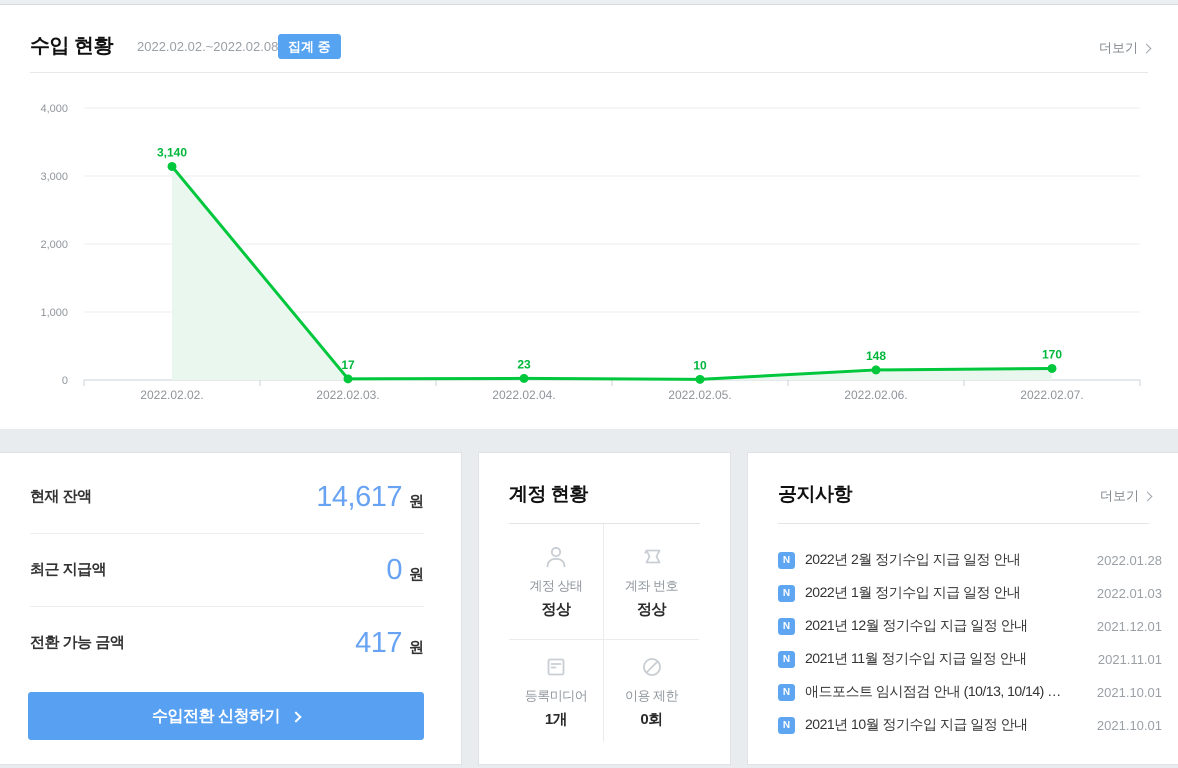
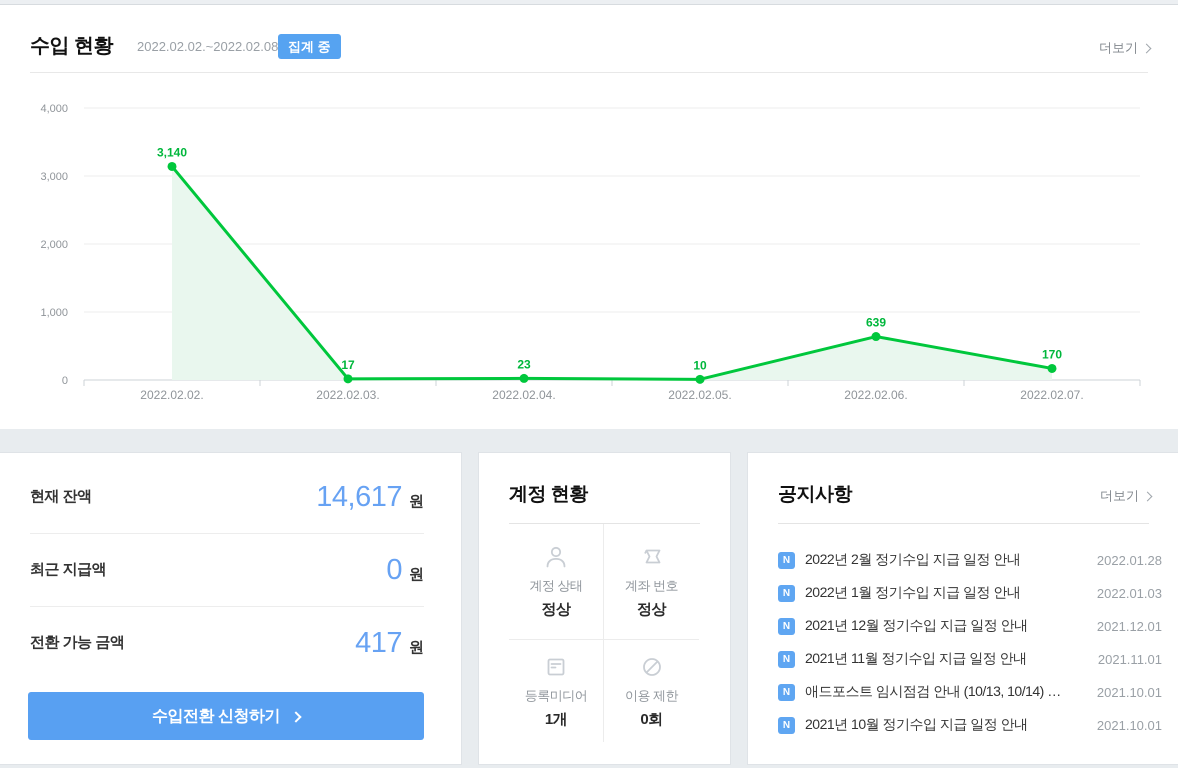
2022.02.06.: 148 -> 639
